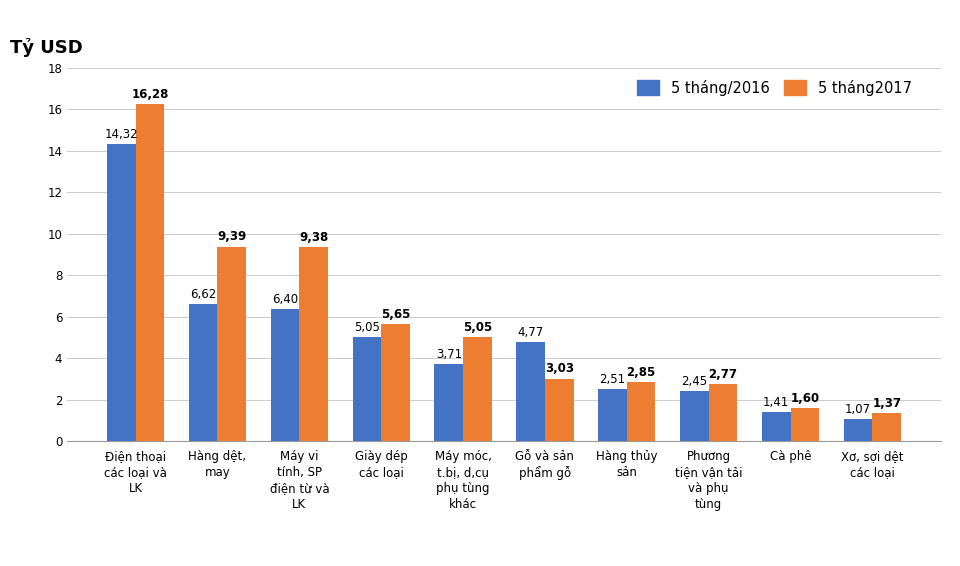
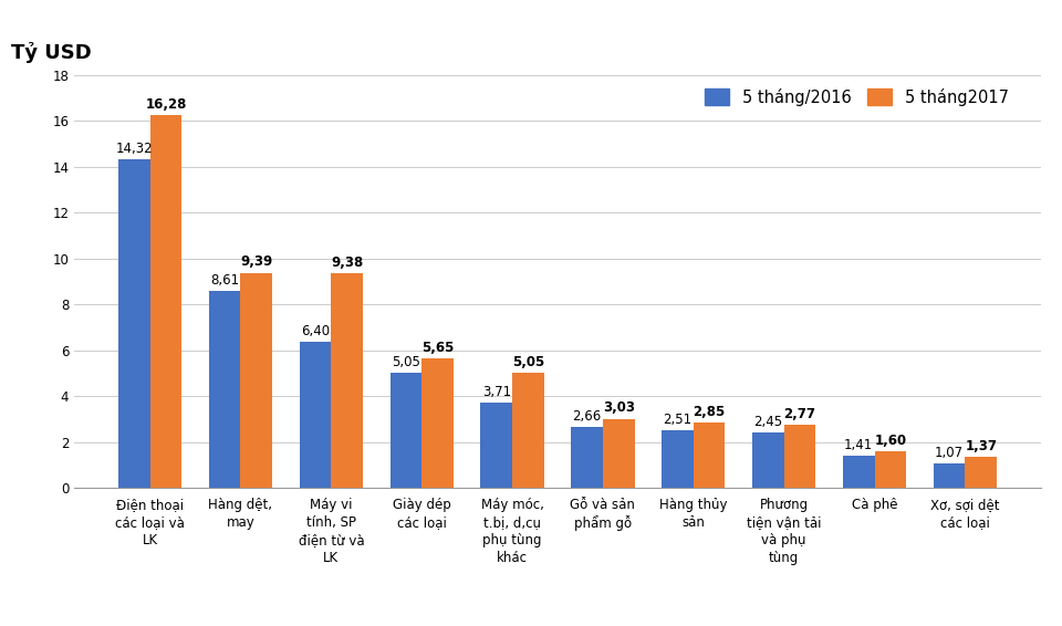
5 tháng/2016/Hàng dệt, may: 6,62 -> 8,61
5 tháng/2016/Gỗ và sản phẩm gỗ: 4,77 -> 2,66
